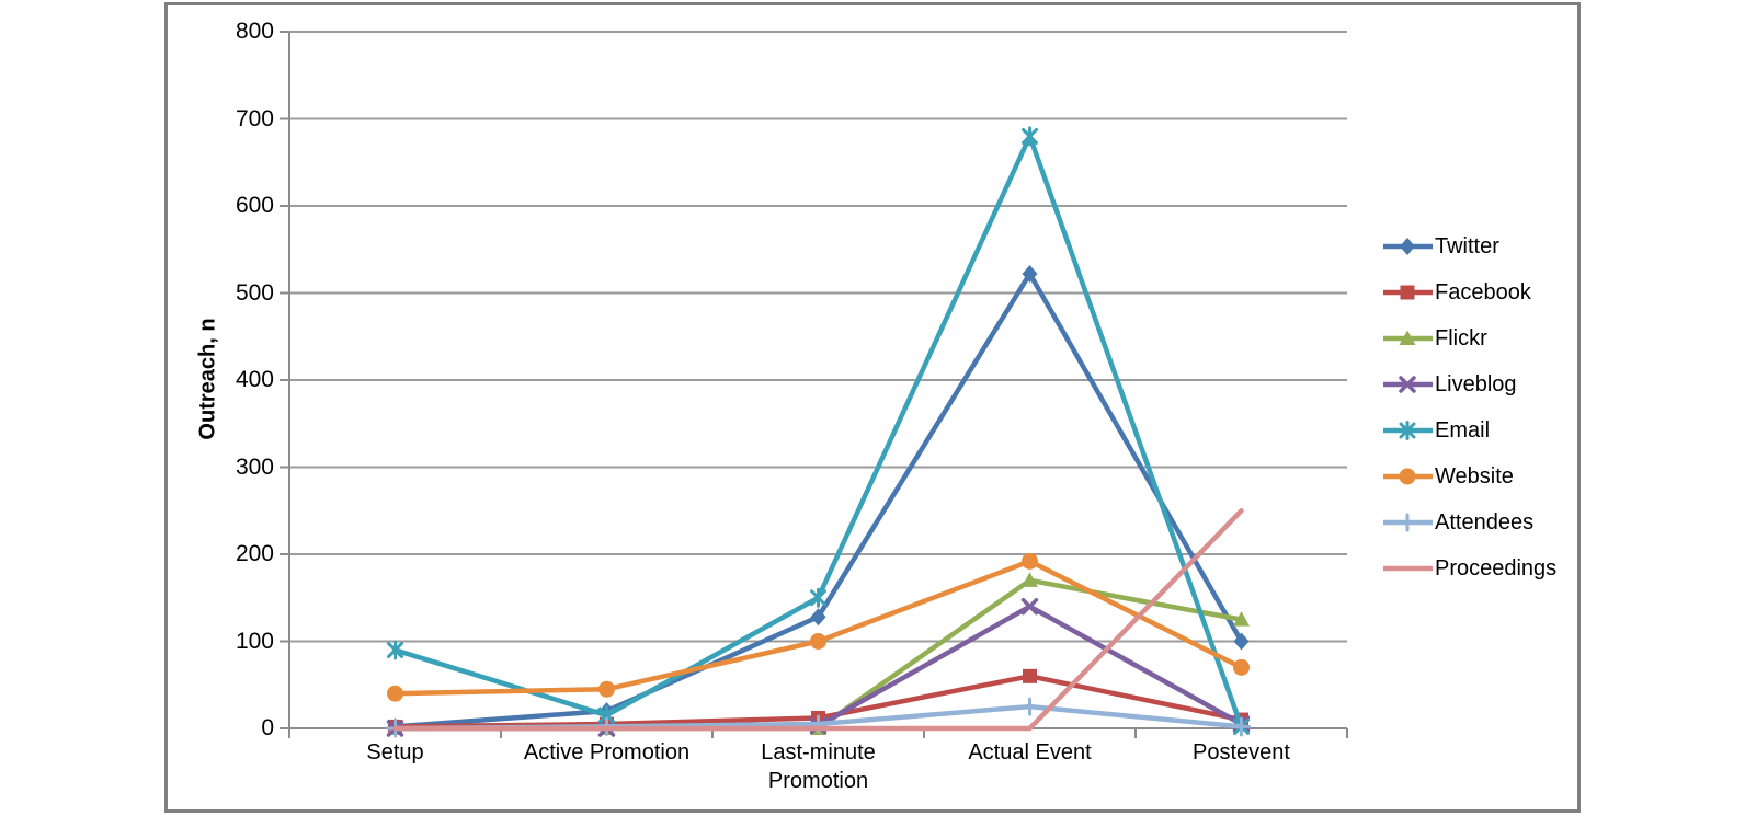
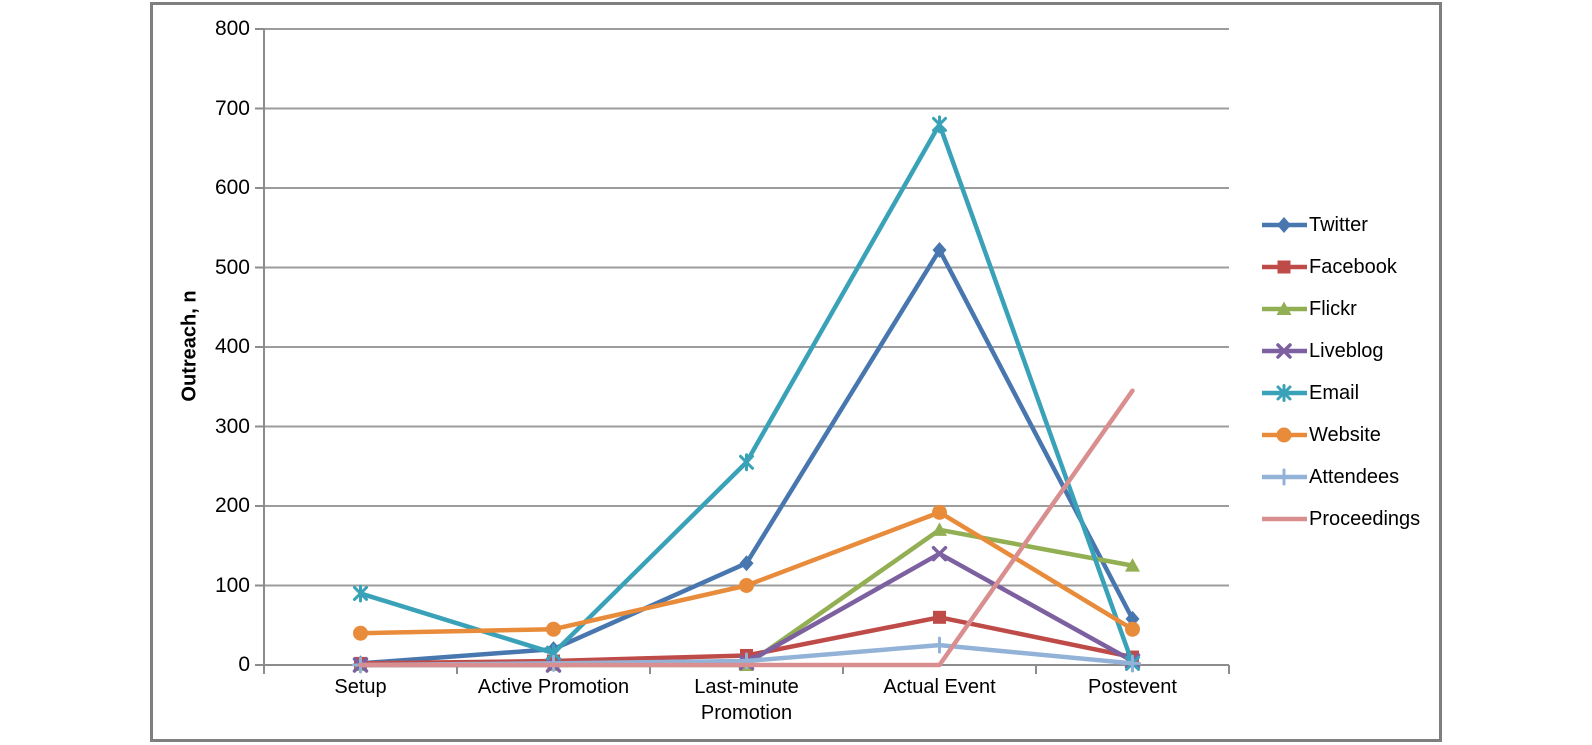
Email/Last-minute Promotion: 150 -> 260
Twitter/Postevent: 100 -> 60
Website/Postevent: 70 -> 40
Proceedings/Postevent: 250 -> 340
